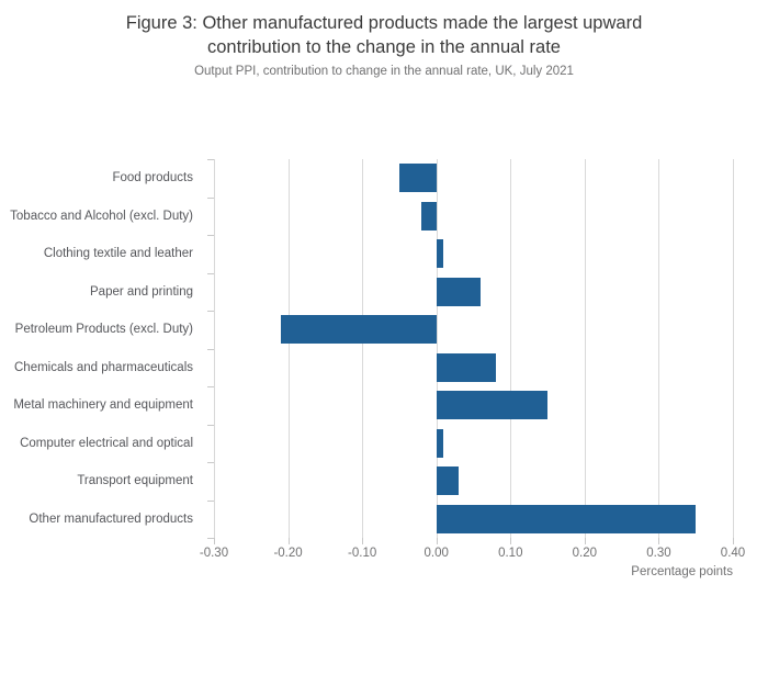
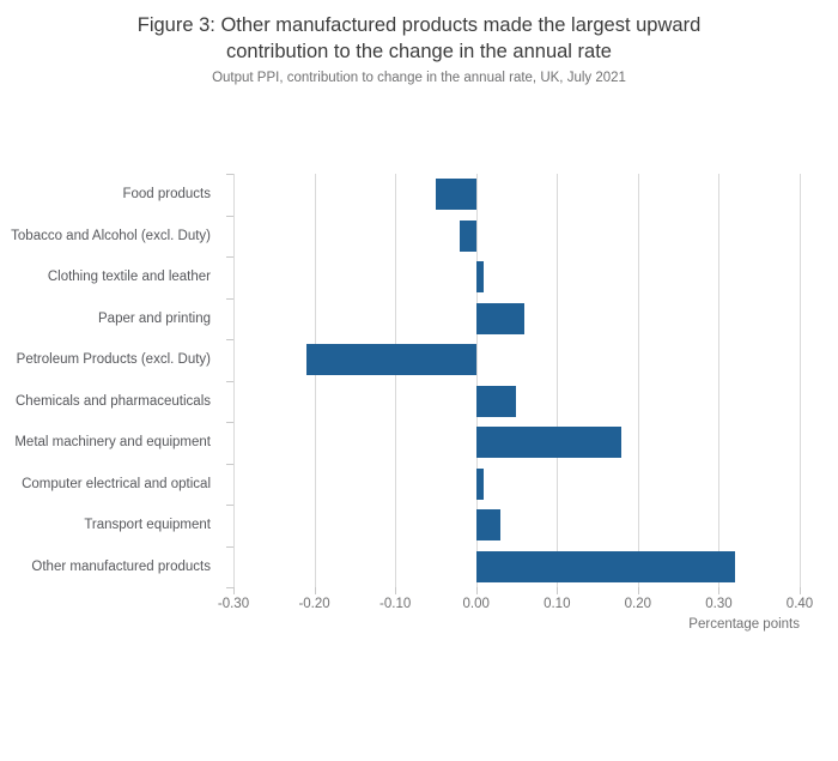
Chemicals and pharmaceuticals: 0.08 -> 0.05
Metal machinery and equipment: 0.15 -> 0.18
Other manufactured products: 0.35 -> 0.32
